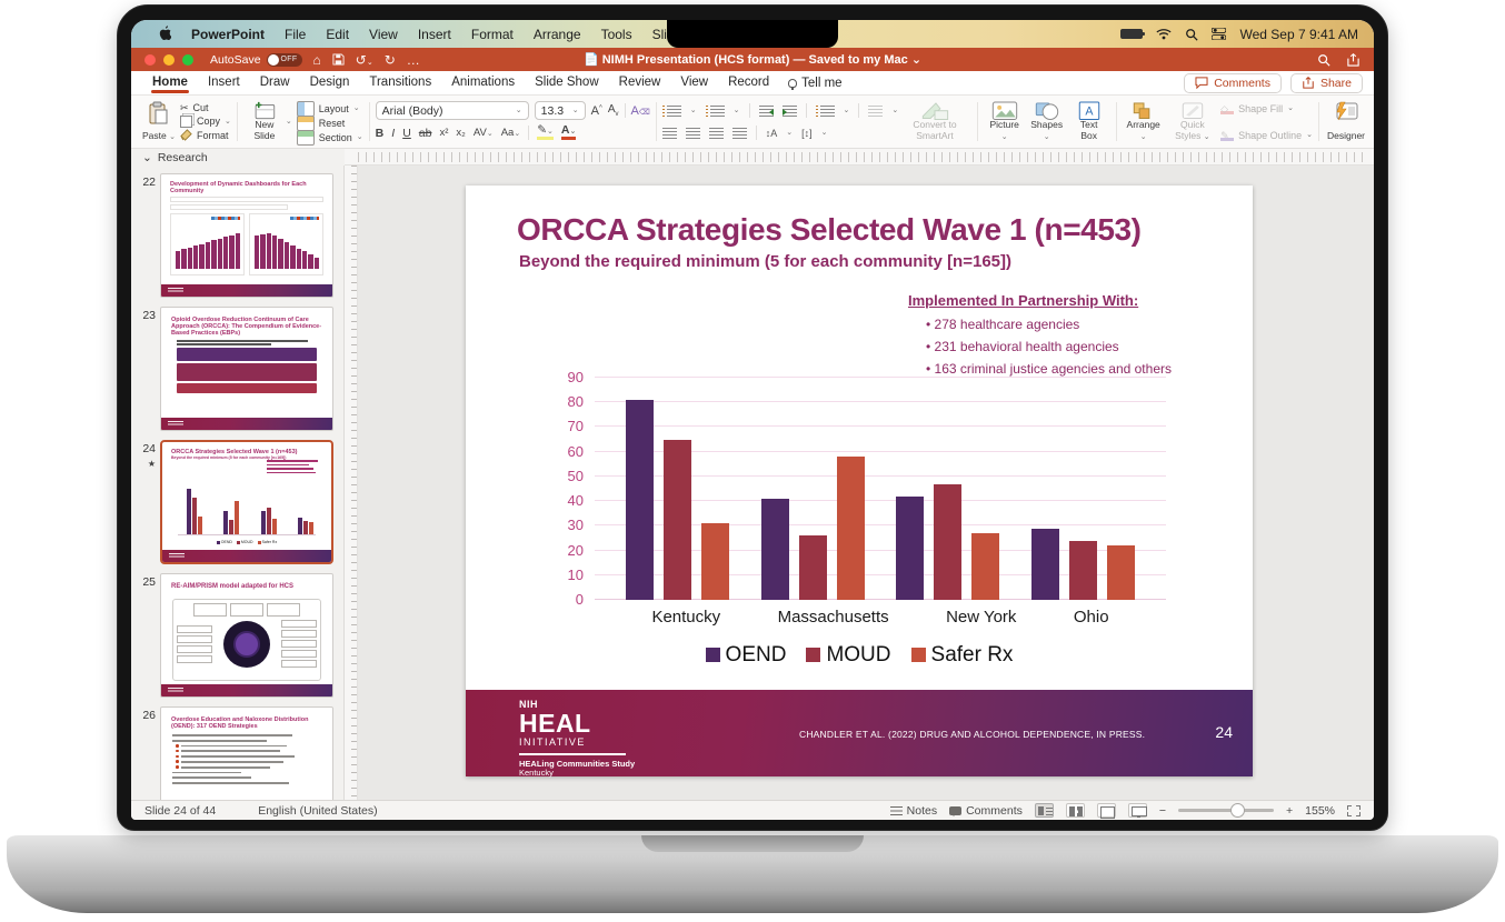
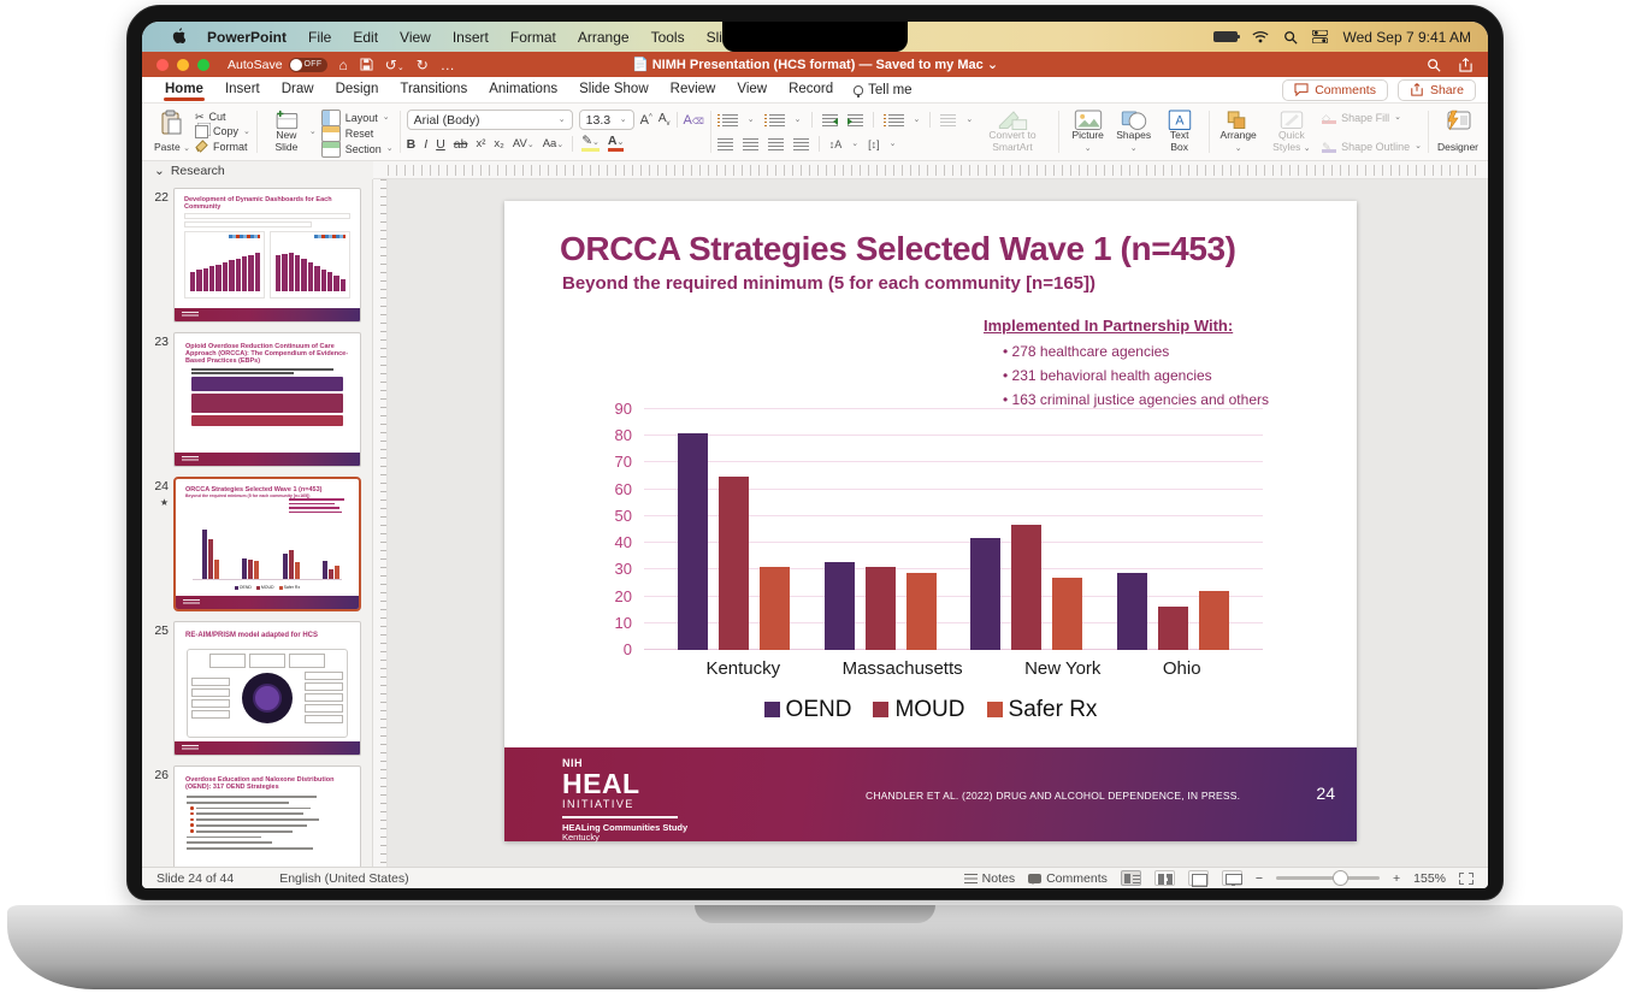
OEND/Massachusetts: 41 -> 33
MOUD/Massachusetts: 26 -> 31
Safer Rx/Massachusetts: 58 -> 29
MOUD/Ohio: 24 -> 16
